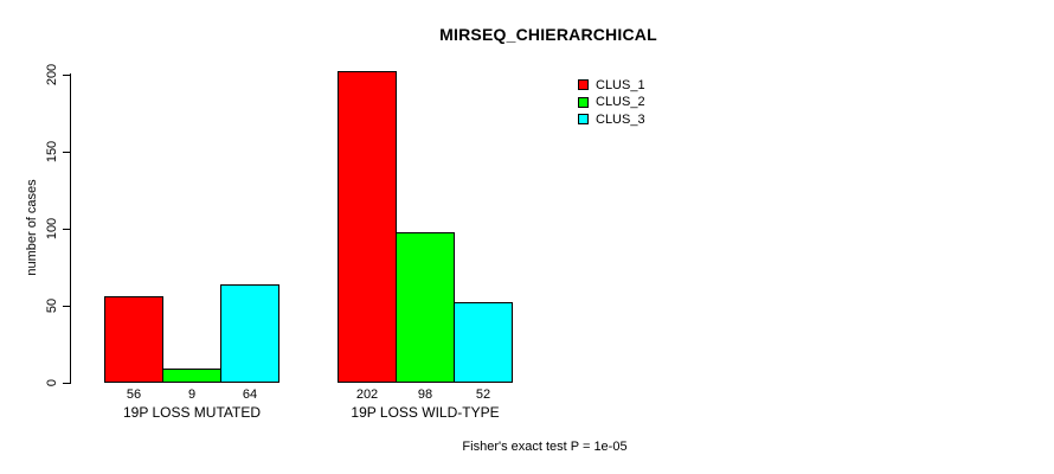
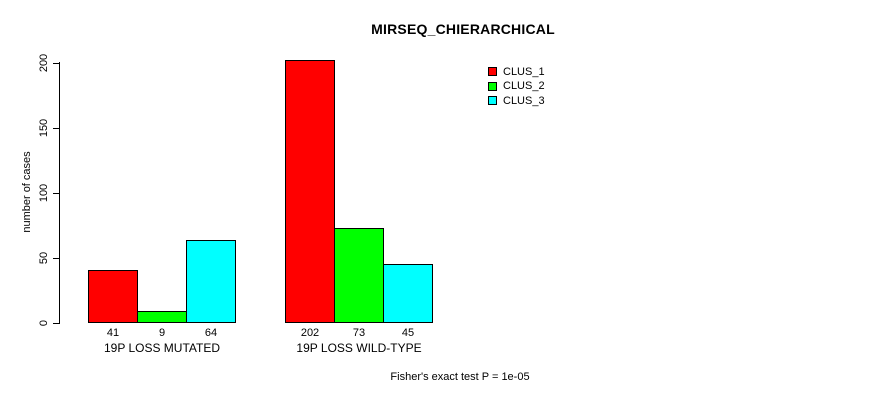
CLUS_1/19P LOSS MUTATED: 56 -> 41
CLUS_2/19P LOSS WILD-TYPE: 98 -> 73
CLUS_3/19P LOSS WILD-TYPE: 52 -> 45
